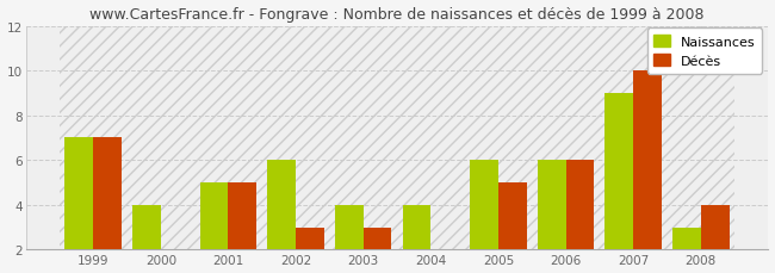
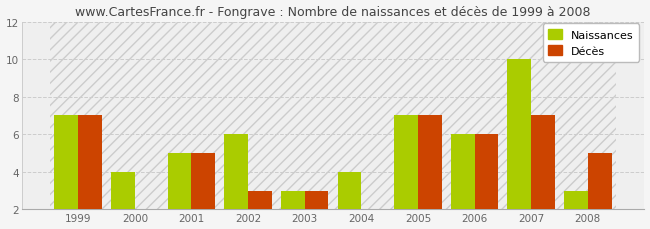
Naissances/2003: 4 -> 3
Naissances/2005: 6 -> 7
Décès/2005: 5 -> 7
Naissances/2007: 9 -> 10
Décès/2007: 10 -> 7
Décès/2008: 4 -> 5
